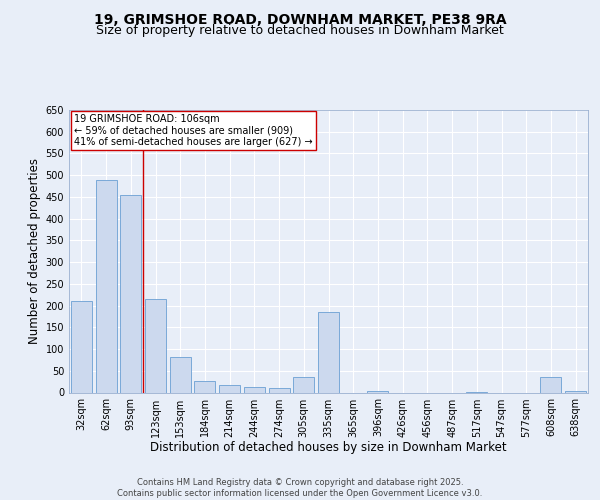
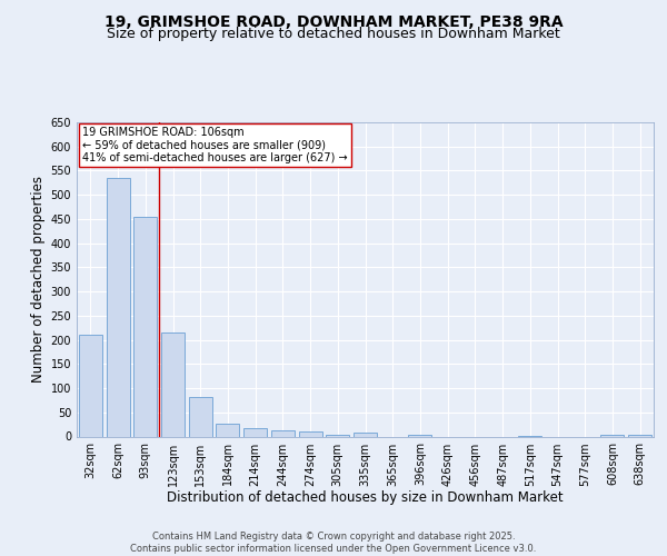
62sqm: 490 -> 535
305sqm: 35 -> 4
335sqm: 185 -> 7
608sqm: 35 -> 4
